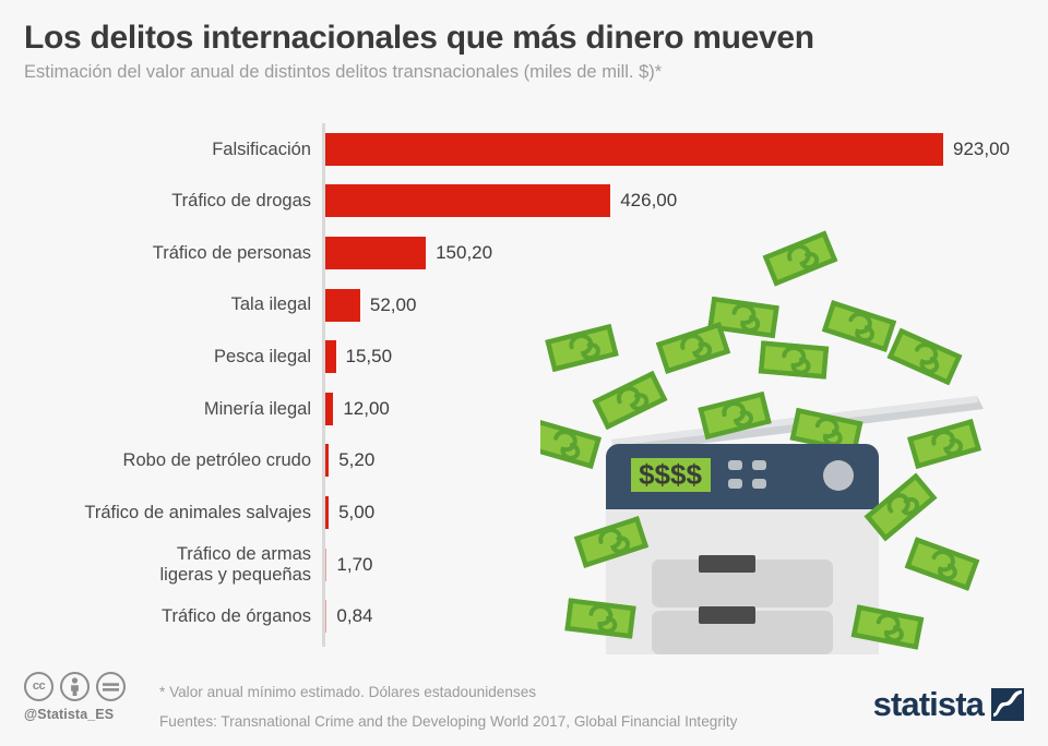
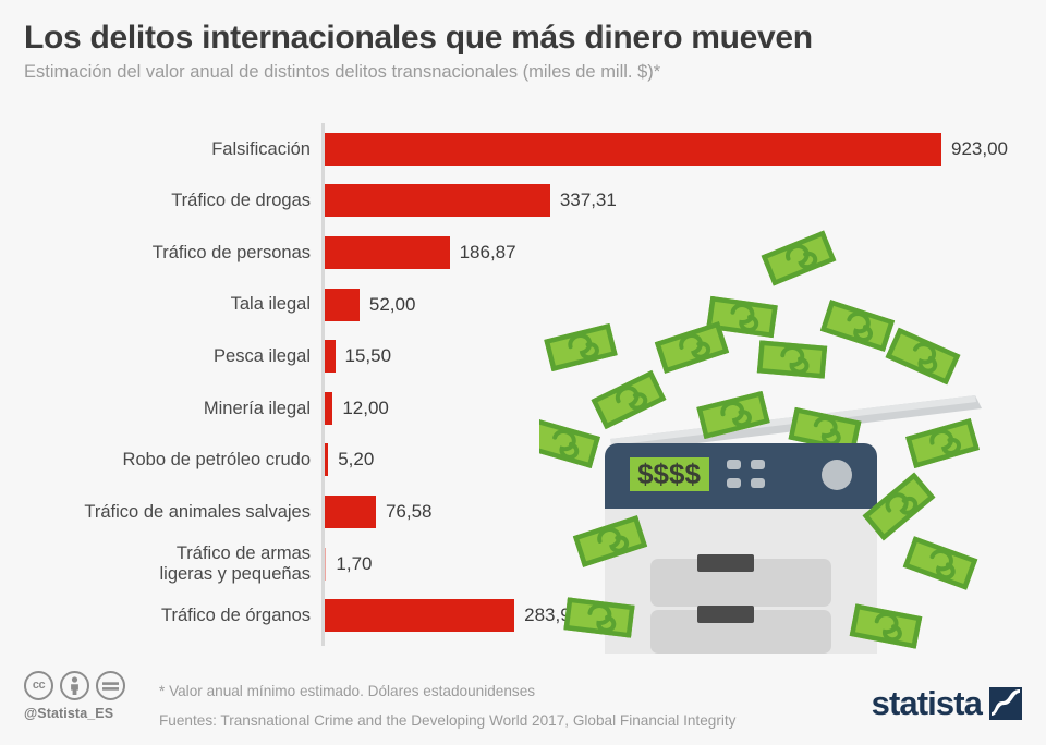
Tráfico de drogas: 426,00 -> 337,31
Tráfico de personas: 150,20 -> 186,87
Tráfico de animales salvajes: 5,00 -> 76,58
Tráfico de órganos: 0,84 -> 283,93
